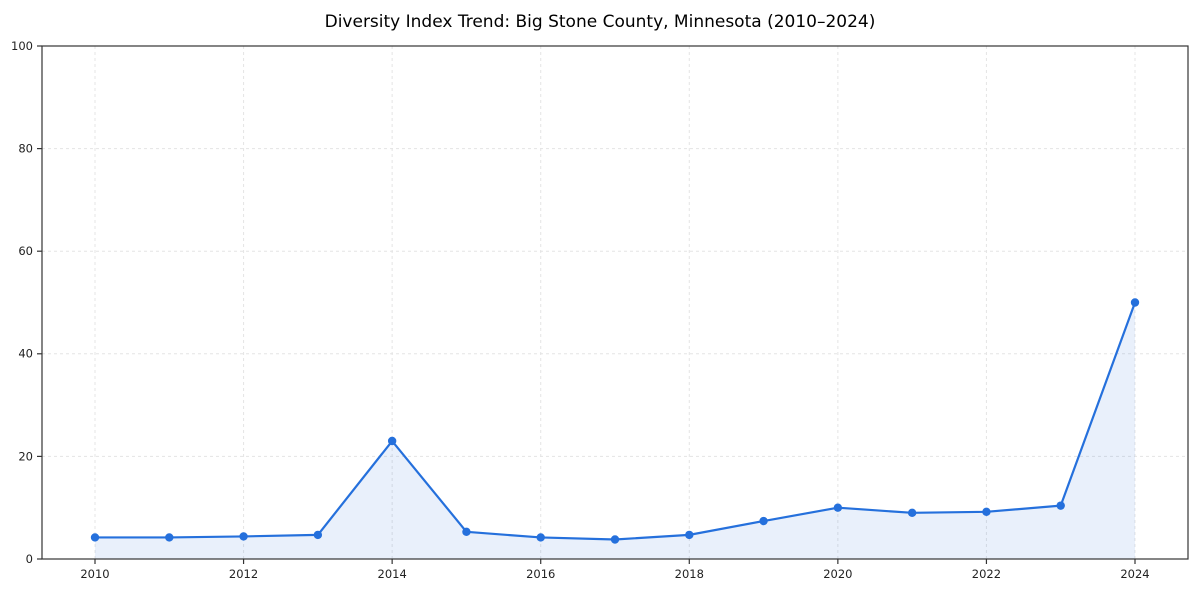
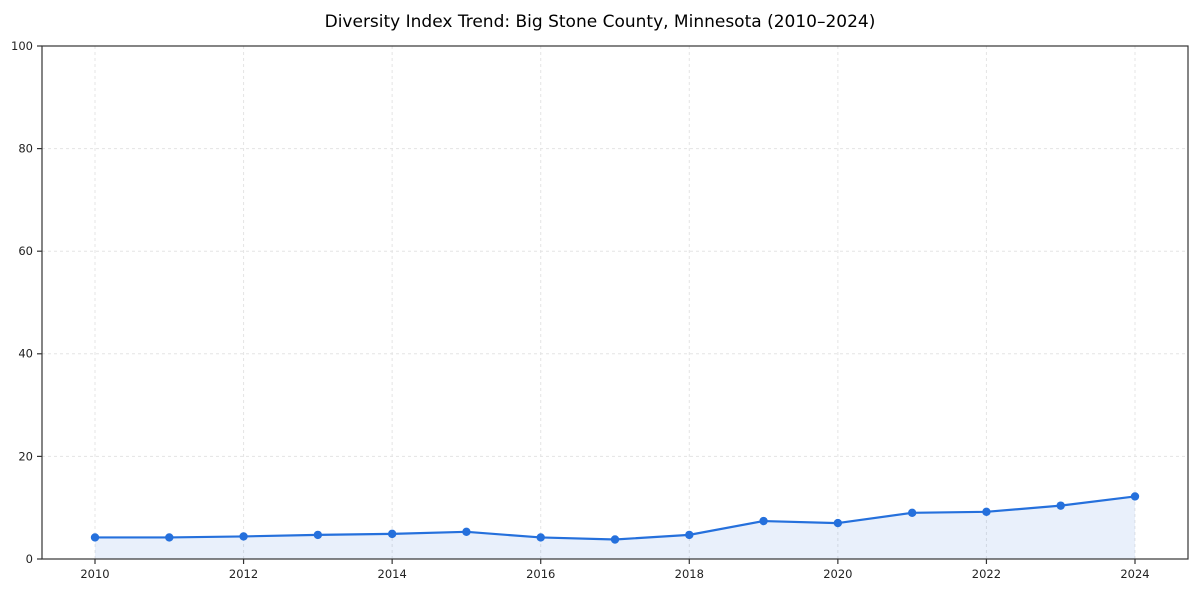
2014: 23 -> 5
2020: 10 -> 7
2024: 50 -> 12
